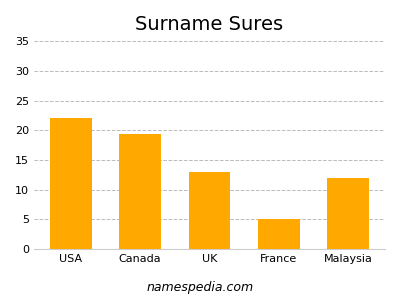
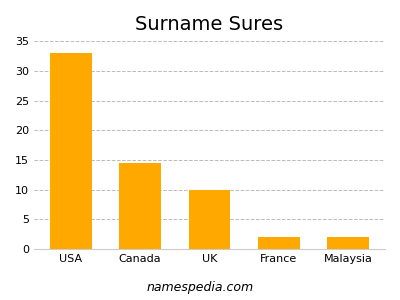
USA: 22.0 -> 33.0
Canada: 19.4 -> 14.5
UK: 13.0 -> 10.0
France: 5.0 -> 2.0
Malaysia: 12.0 -> 2.0
